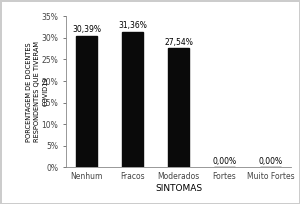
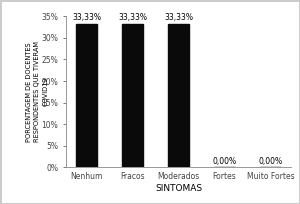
Nenhum: 30,39% -> 33,33%
Fracos: 31,36% -> 33,33%
Moderados: 27,54% -> 33,33%
